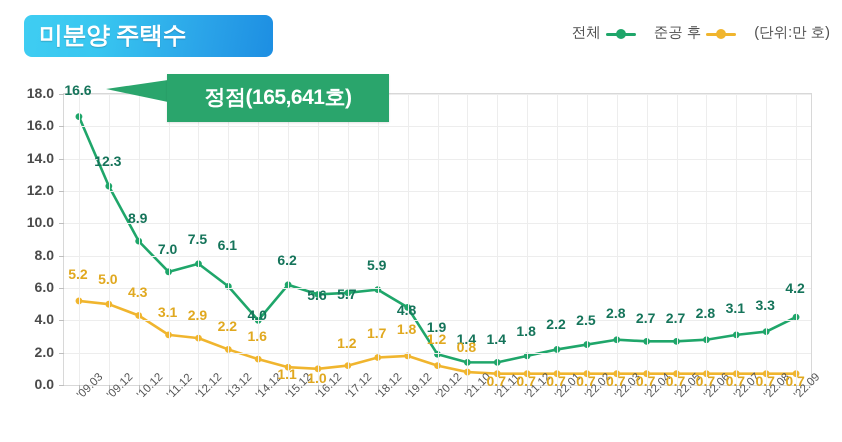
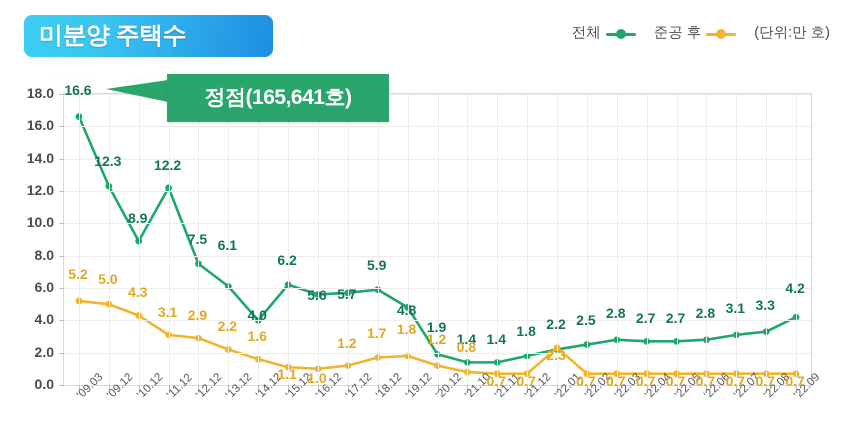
전체/'11.12: 7.0 -> 12.2
준공 후/'22.01: 0.7 -> 2.3
